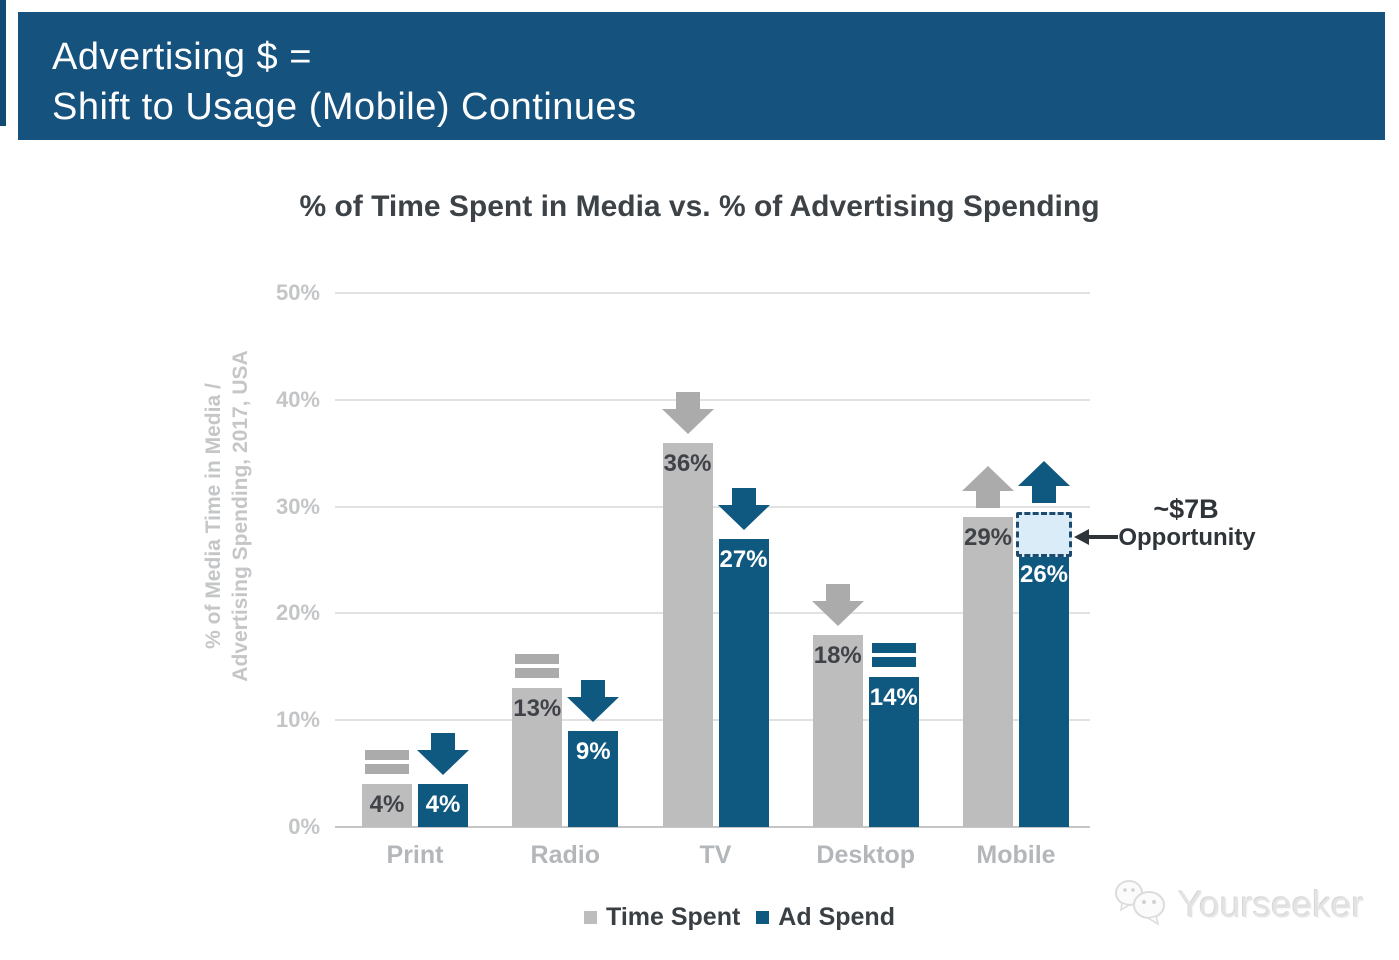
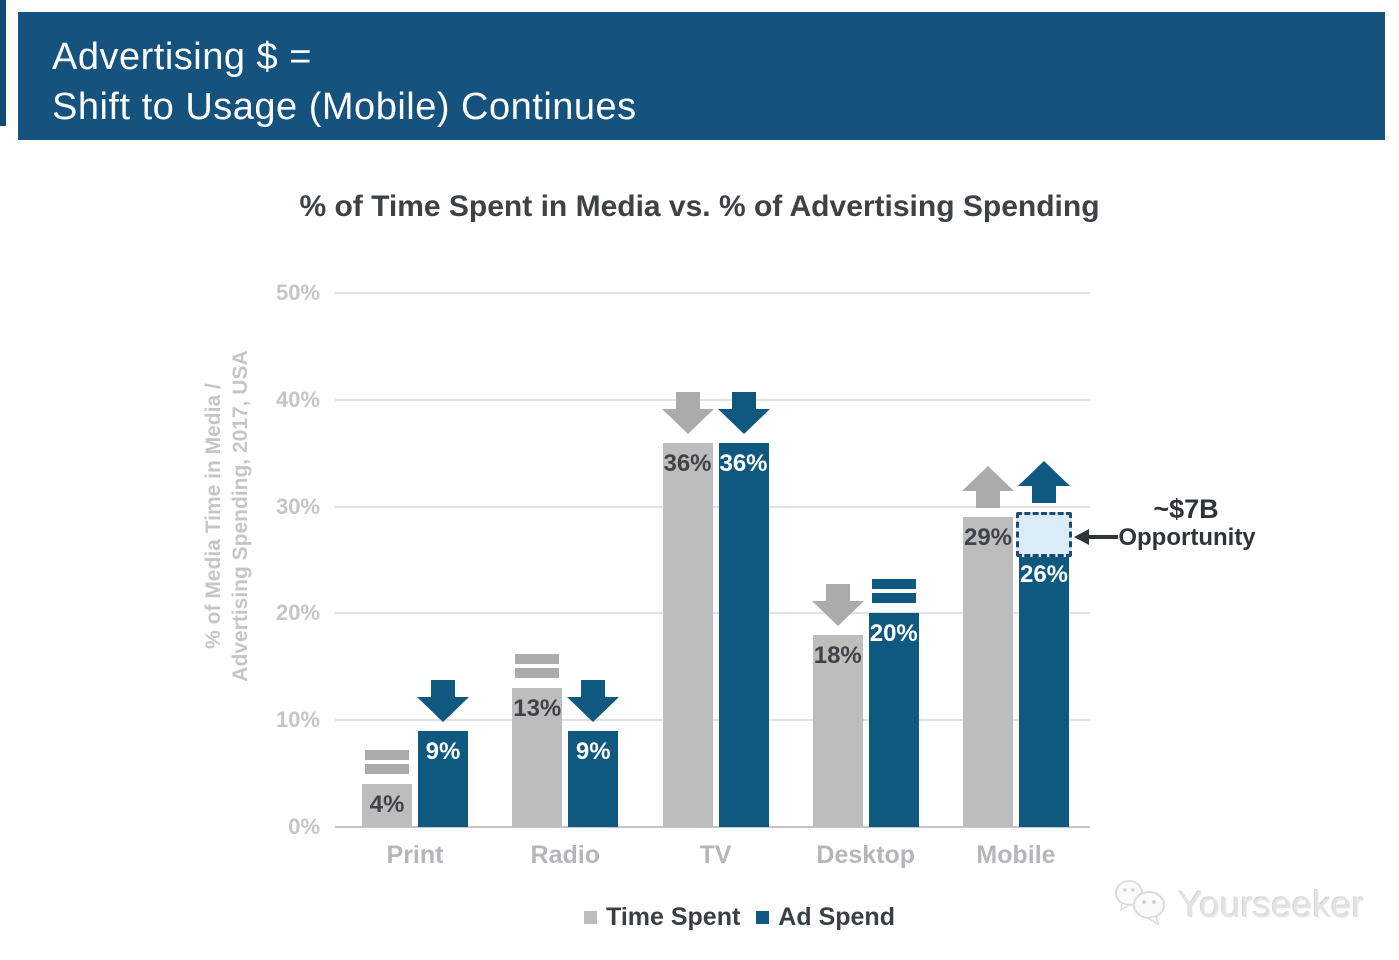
Ad Spend/Print: 4% -> 9%
Ad Spend/TV: 27% -> 36%
Ad Spend/Desktop: 14% -> 20%
